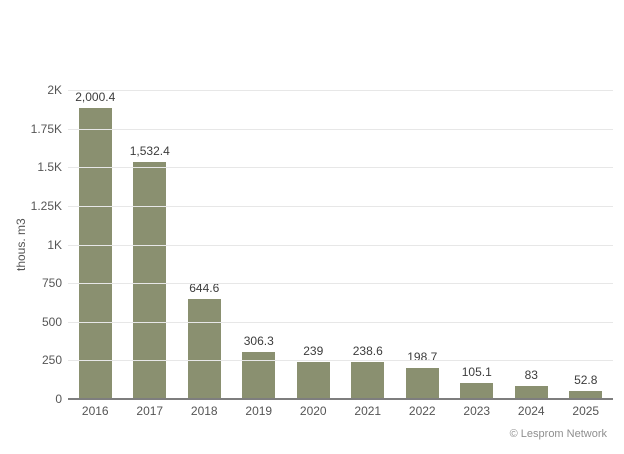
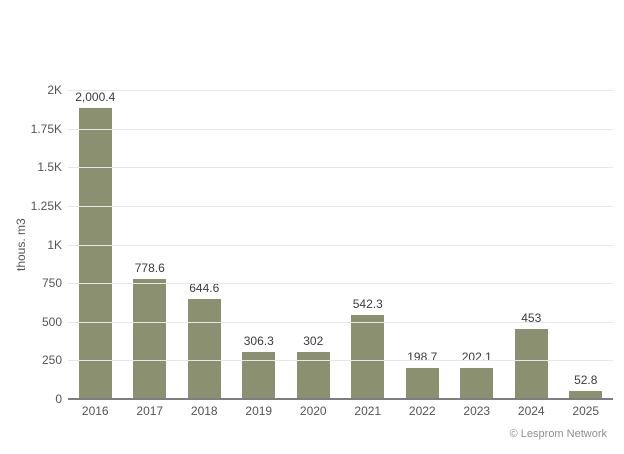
2017: 1,532.4 -> 778.6
2020: 239 -> 302
2021: 238.6 -> 542.3
2023: 105.1 -> 202.1
2024: 83 -> 453
